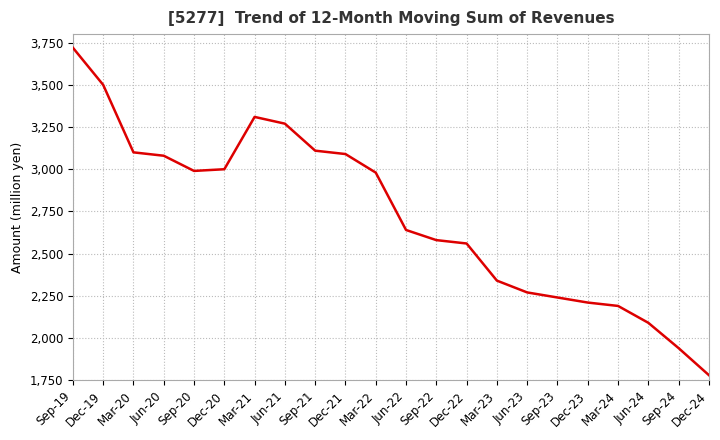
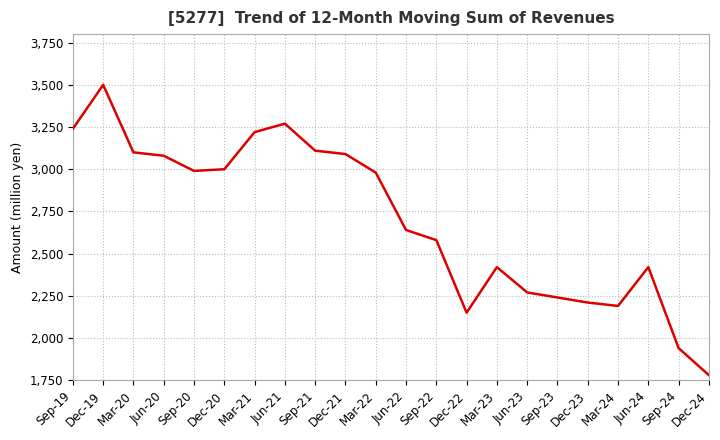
Sep-19: 3,720 -> 3,240
Mar-21: 3,310 -> 3,220
Dec-22: 2,560 -> 2,150
Mar-23: 2,340 -> 2,420
Jun-24: 2,090 -> 2,420
